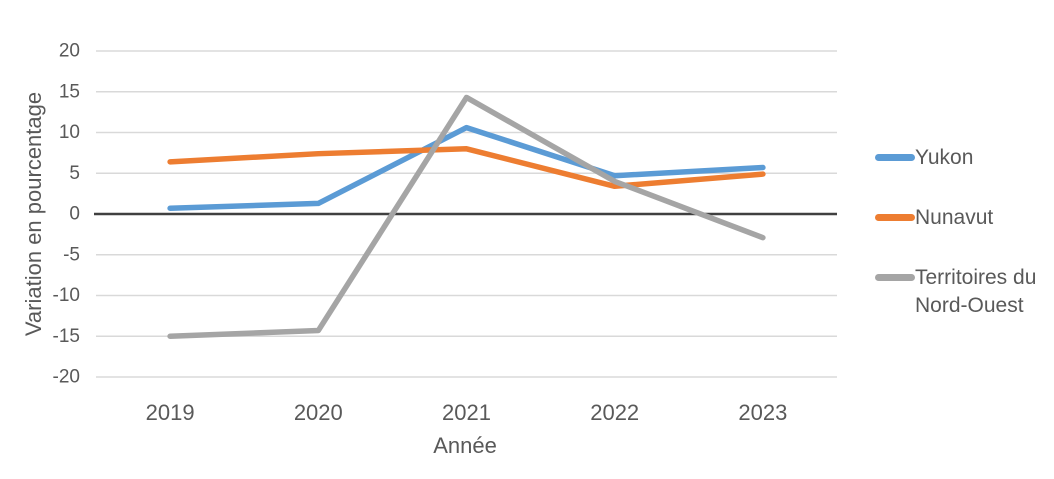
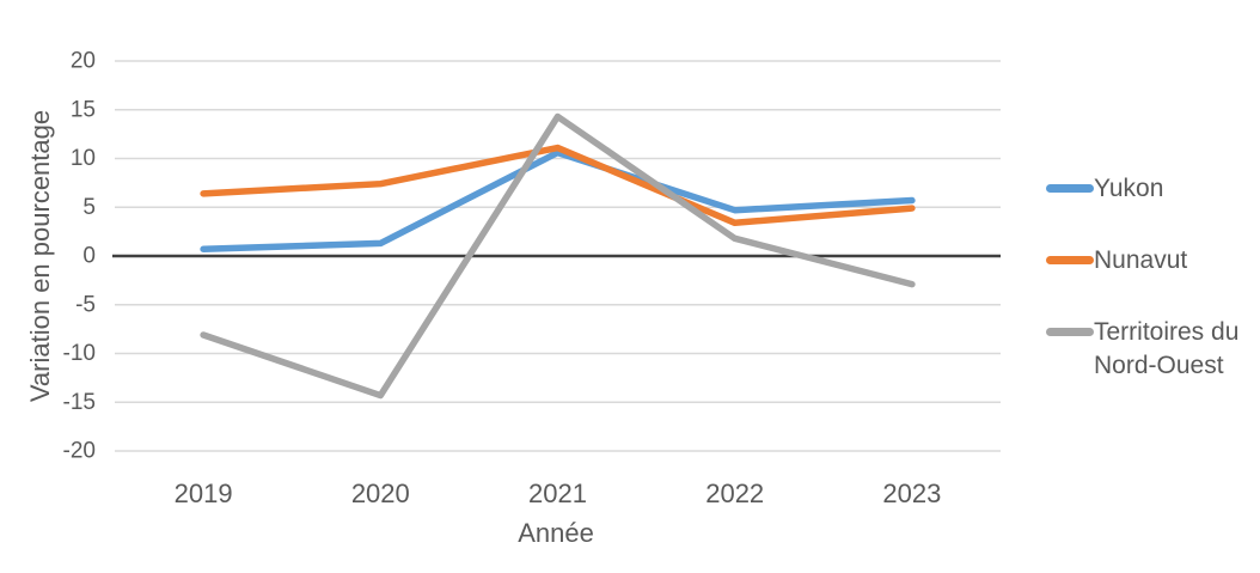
Territoires du Nord-Ouest/2019: -15 -> -8
Nunavut/2021: 8 -> 11
Territoires du Nord-Ouest/2022: 4 -> 2
